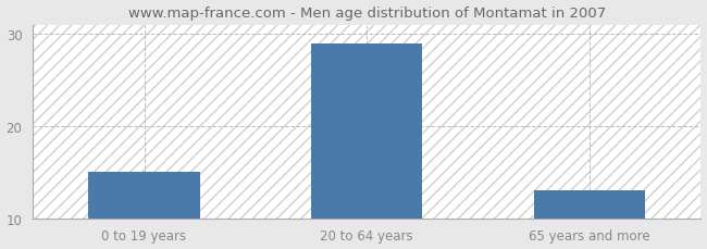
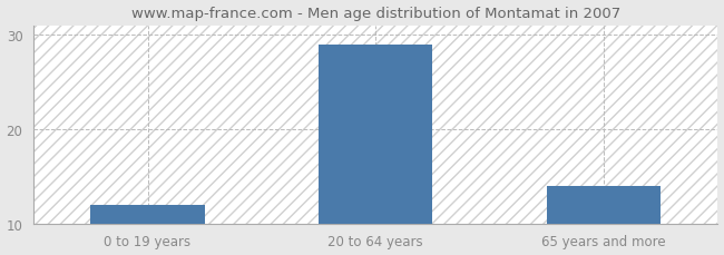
0 to 19 years: 15 -> 12
65 years and more: 13 -> 14
